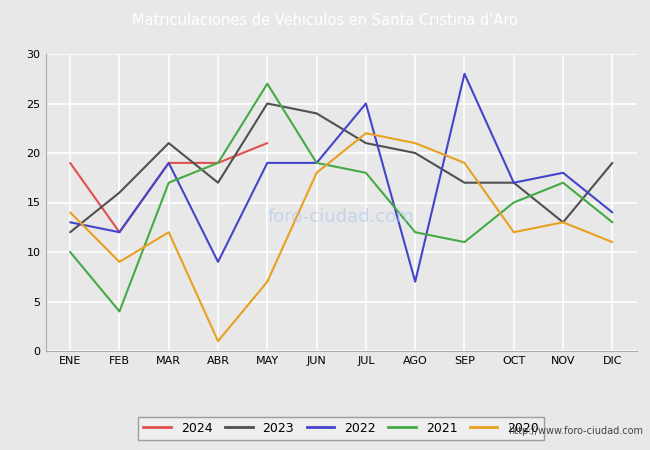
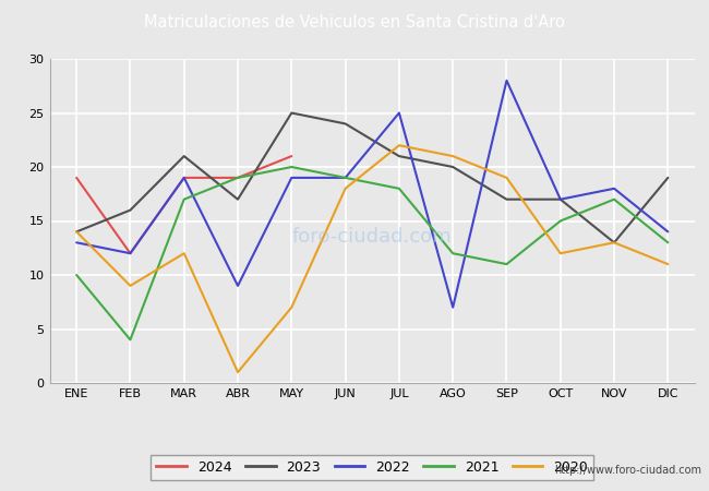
2023/ENE: 12 -> 14
2021/MAY: 27 -> 20
